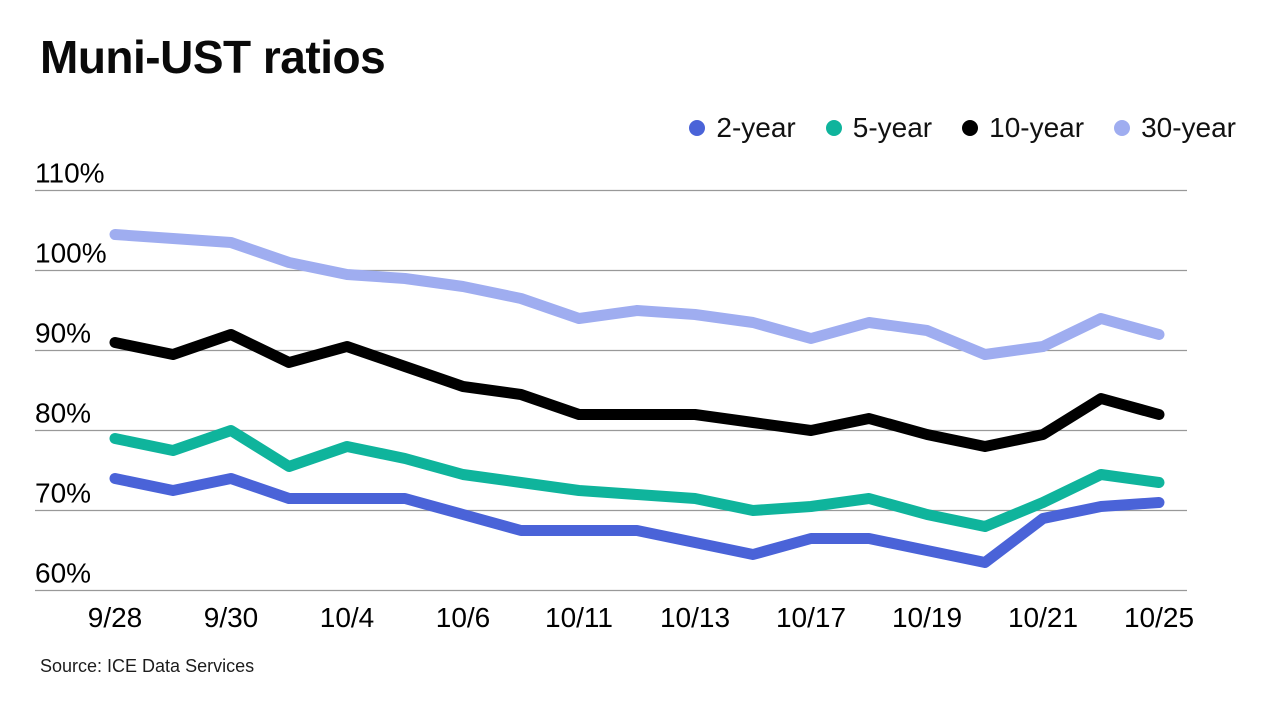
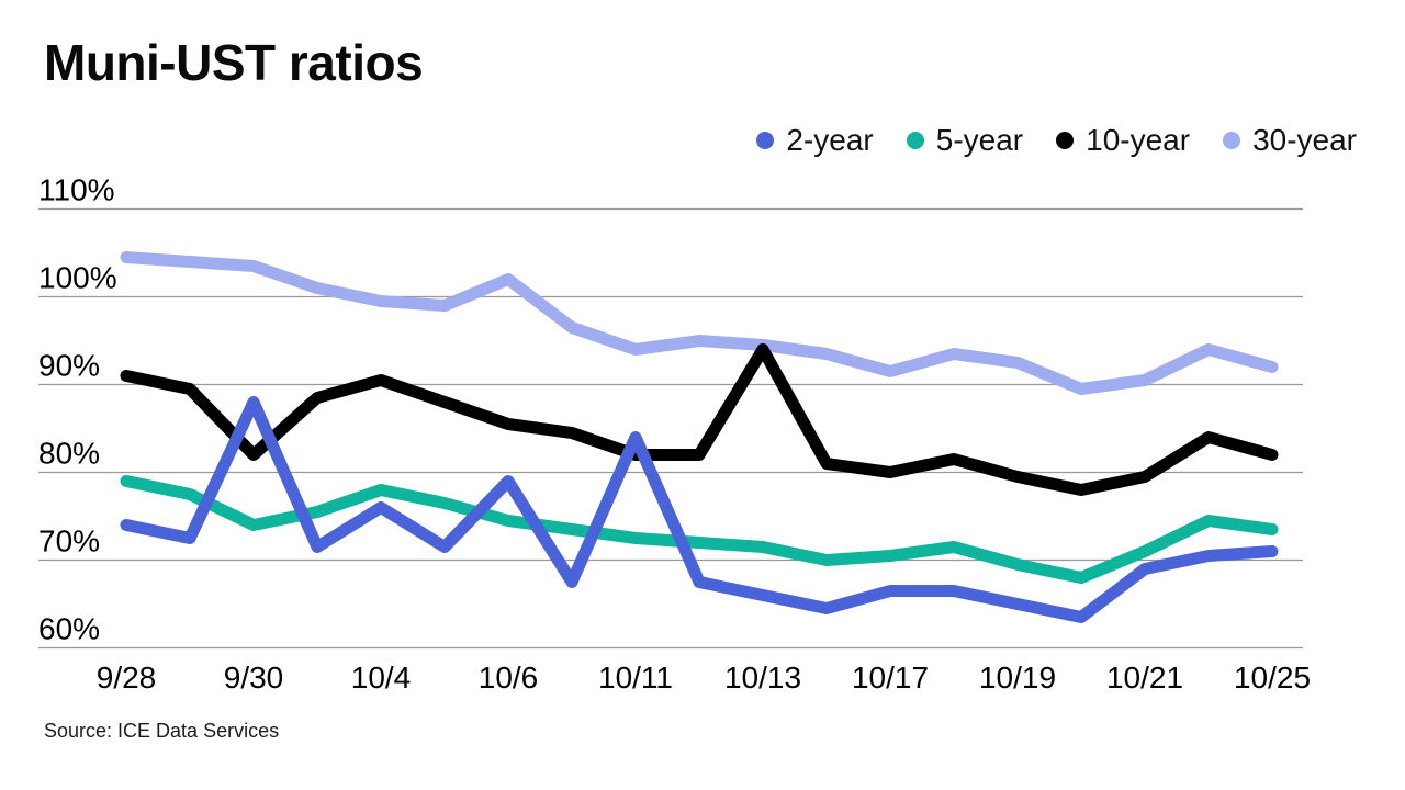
2-year/9/30: 74% -> 88%
5-year/9/30: 80% -> 74%
10-year/9/30: 92% -> 82%
2-year/10/4: 72% -> 76%
2-year/10/6: 70% -> 79%
30-year/10/6: 98% -> 102%
2-year/10/11: 68% -> 84%
10-year/10/13: 82% -> 94%
